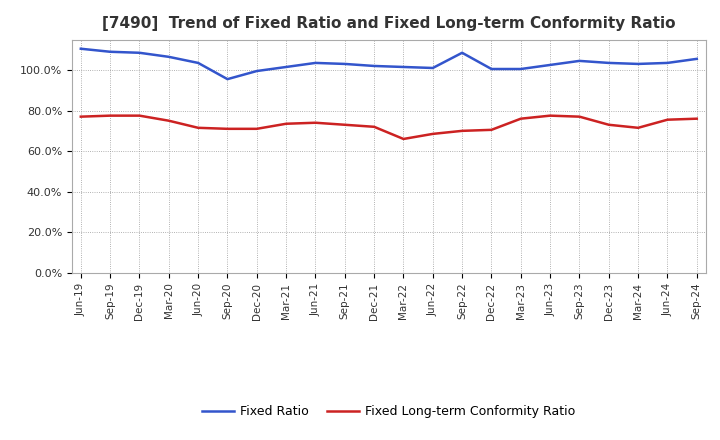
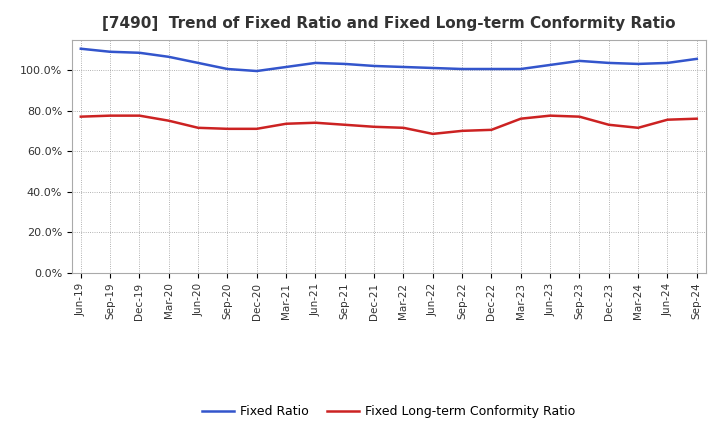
Fixed Ratio/Sep-20: 95.5% -> 100.5%
Fixed Long-term Conformity Ratio/Mar-22: 66.0% -> 71.5%
Fixed Ratio/Sep-22: 108.5% -> 100.5%
